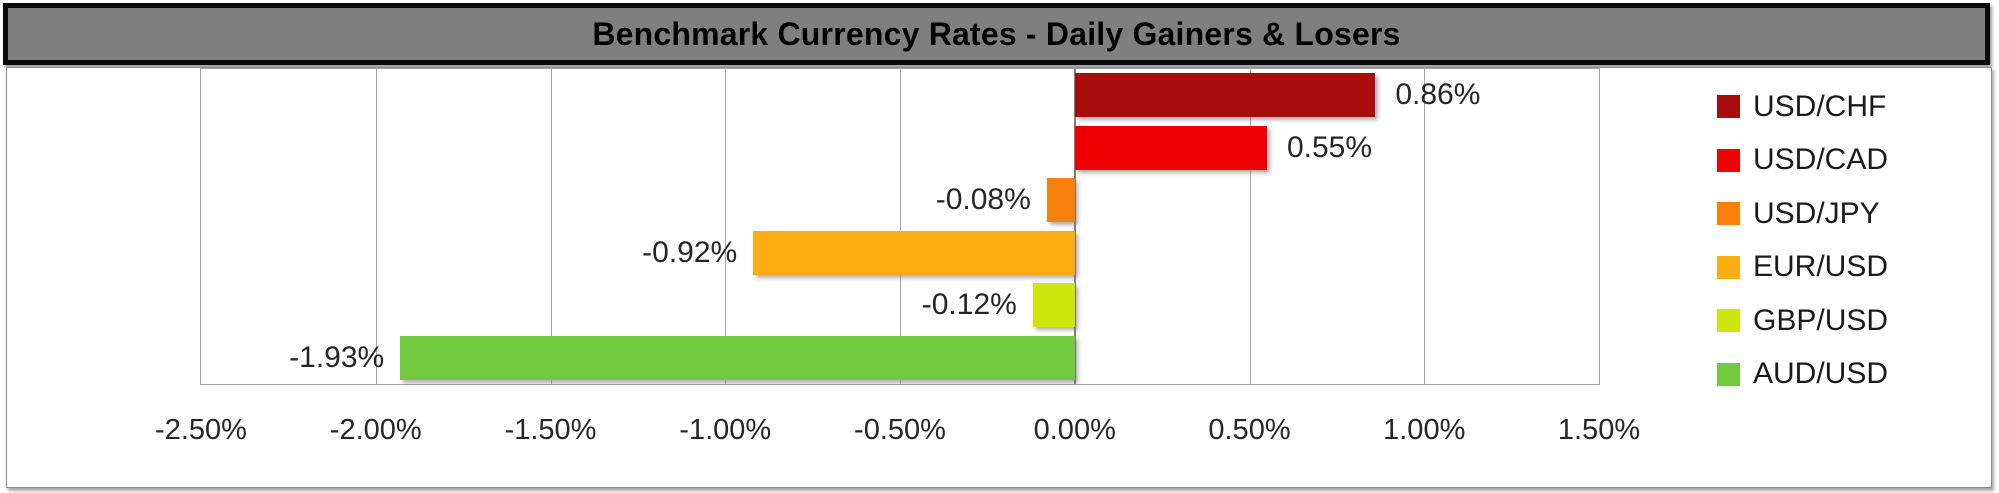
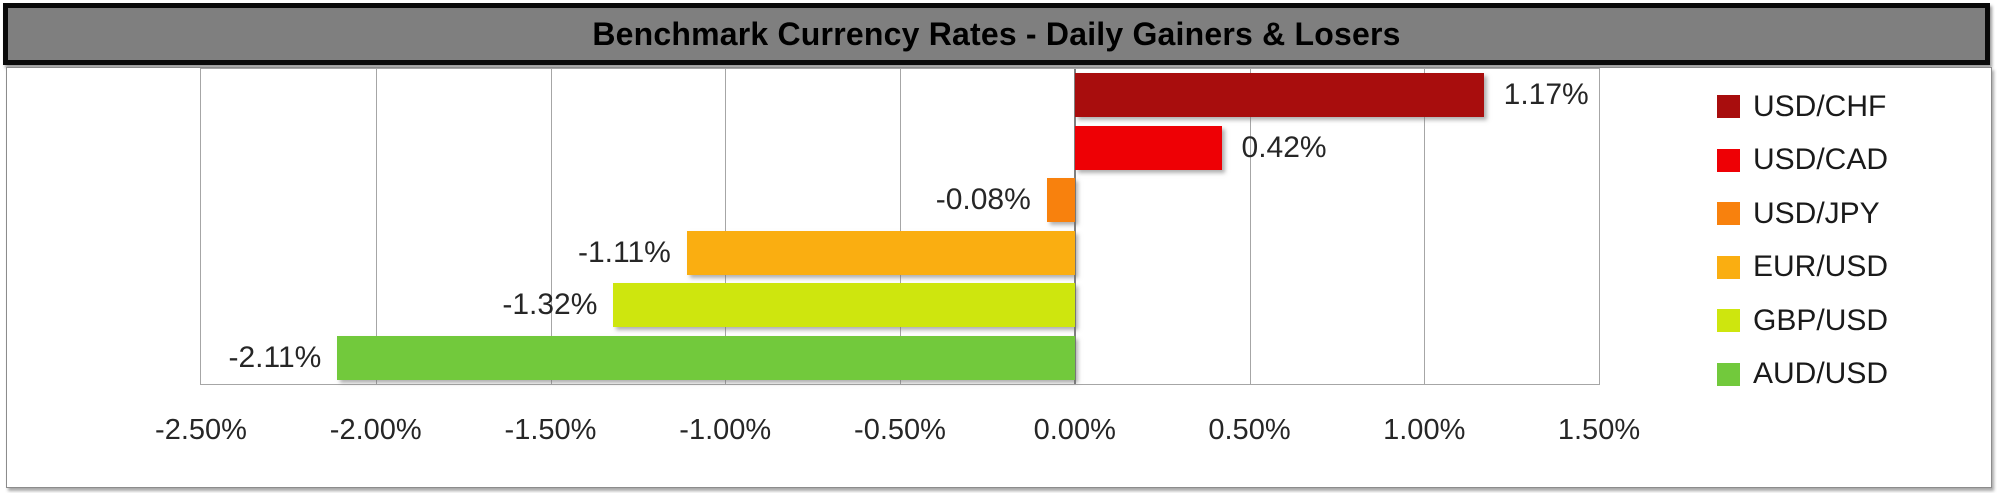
USD/CHF: 0.86% -> 1.17%
USD/CAD: 0.55% -> 0.42%
EUR/USD: -0.92% -> -1.11%
GBP/USD: -0.12% -> -1.32%
AUD/USD: -1.93% -> -2.11%
